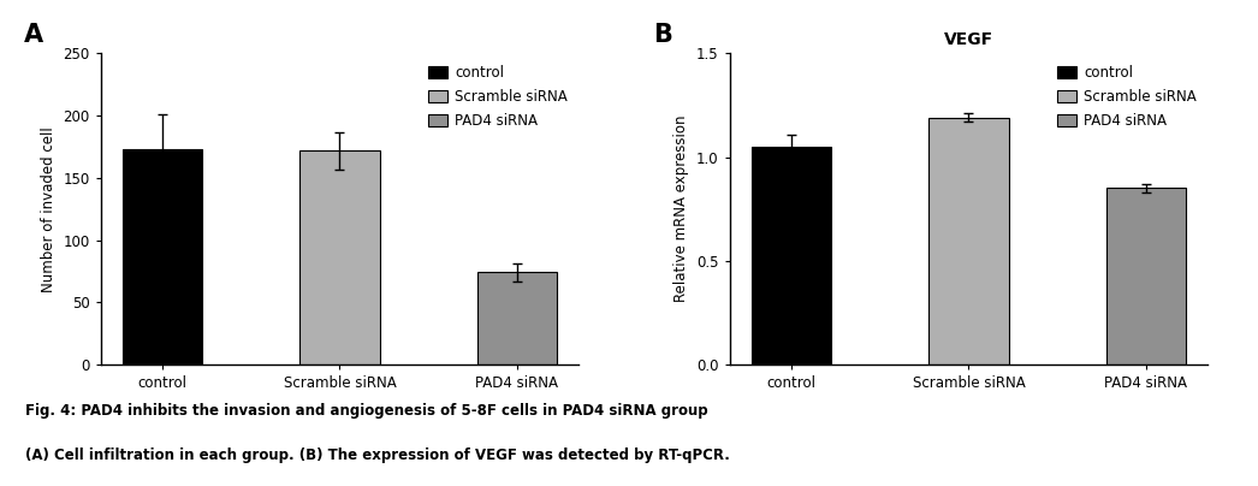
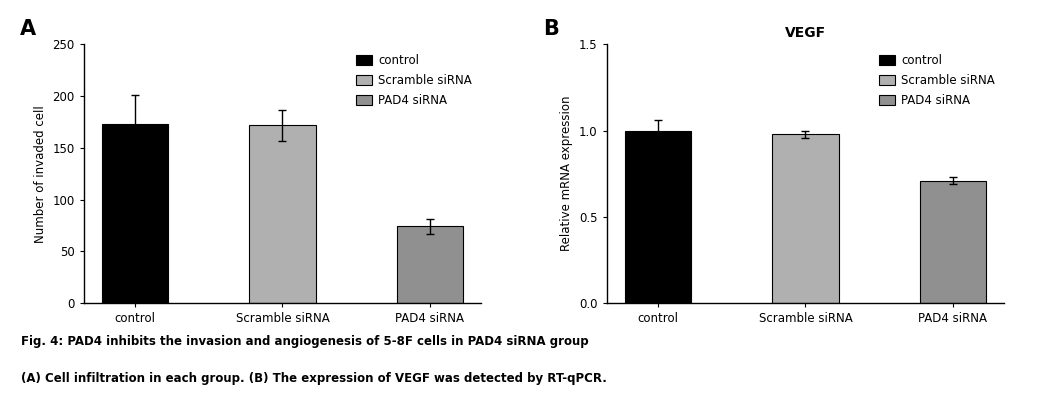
VEGF/control: 1.05 -> 1.00
VEGF/Scramble siRNA: 1.19 -> 0.98
VEGF/PAD4 siRNA: 0.85 -> 0.71
